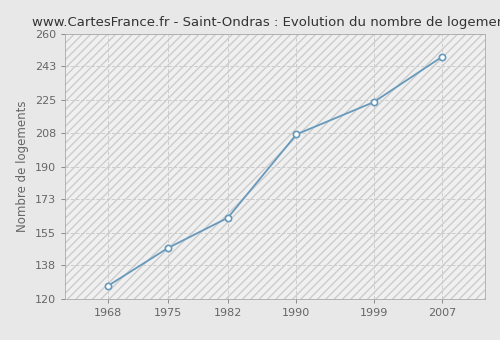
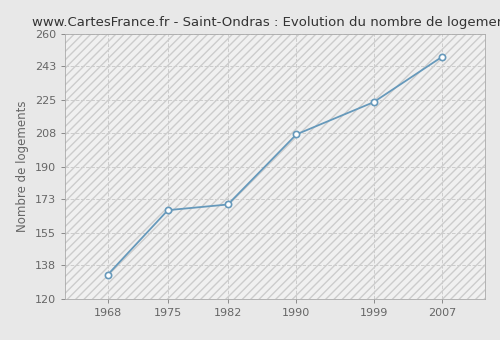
1968: 127 -> 133
1975: 147 -> 167
1982: 163 -> 170
